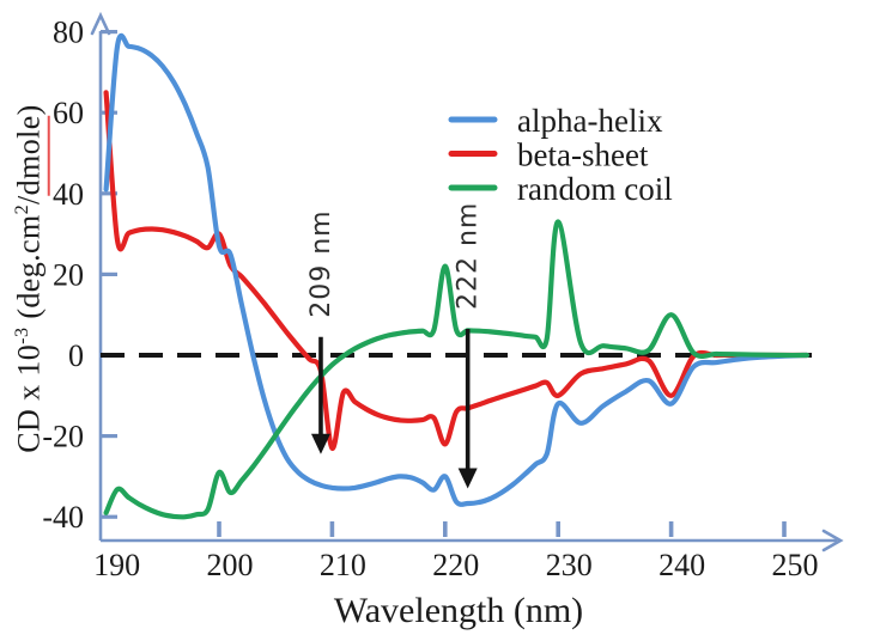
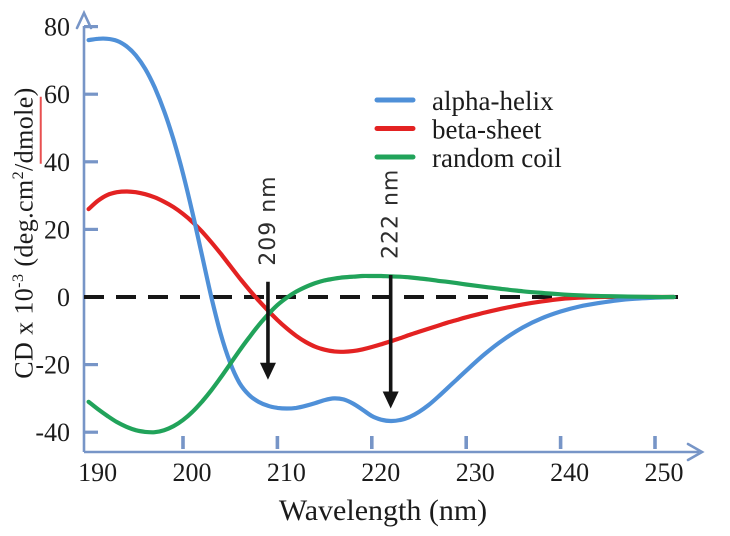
alpha-helix/190: 41 -> 76
beta-sheet/190: 65 -> 26
random coil/190: -39 -> -31
alpha-helix/200: 27 -> 36
beta-sheet/200: 30 -> 25
random coil/200: -29 -> -36
beta-sheet/210: -23 -> -7
alpha-helix/220: -30 -> -35
beta-sheet/220: -22 -> -15
random coil/220: 22 -> 6
alpha-helix/230: -12 -> -22
beta-sheet/230: -10 -> -6
random coil/230: 33 -> 4
alpha-helix/240: -12 -> -4
beta-sheet/240: -10 -> -1
random coil/240: 10 -> 1
